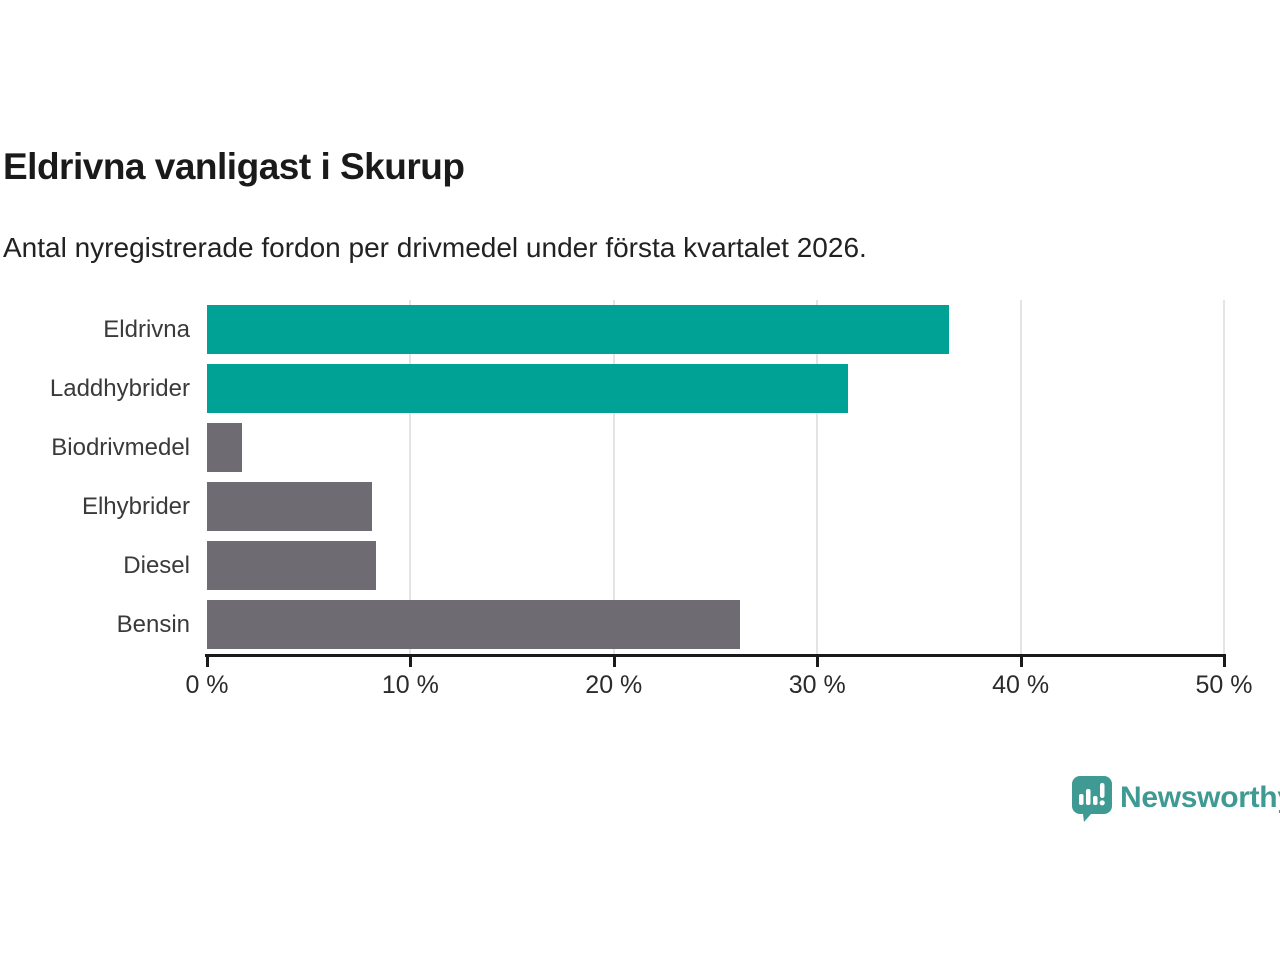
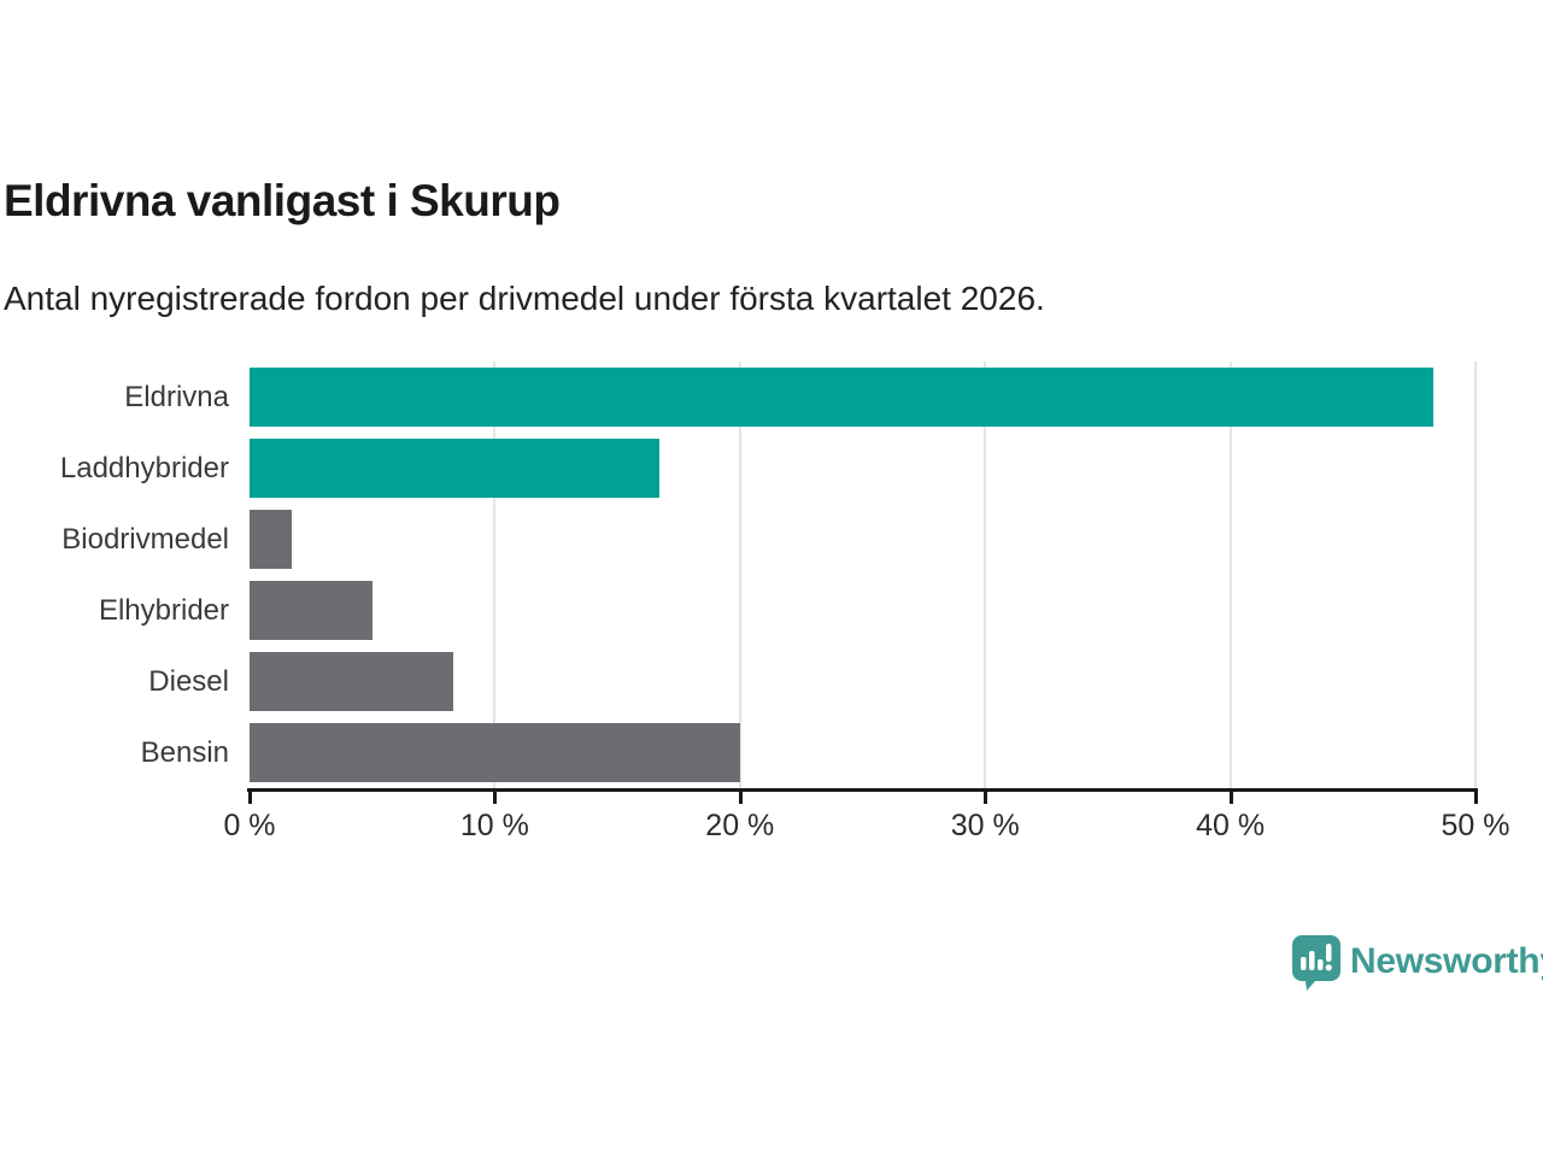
Eldrivna: 36.5% -> 48.3%
Laddhybrider: 31.5% -> 16.7%
Elhybrider: 8.1% -> 5.0%
Bensin: 26.2% -> 20.0%
